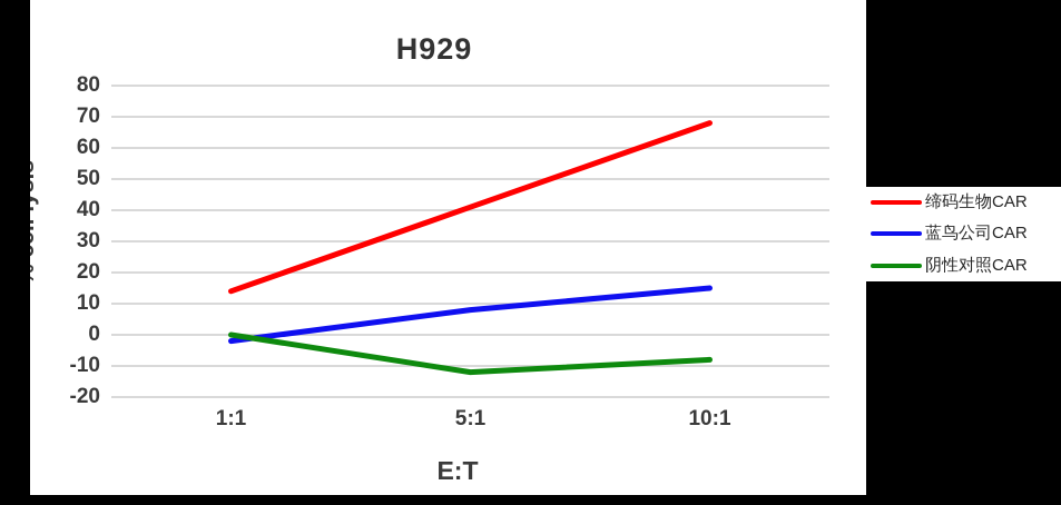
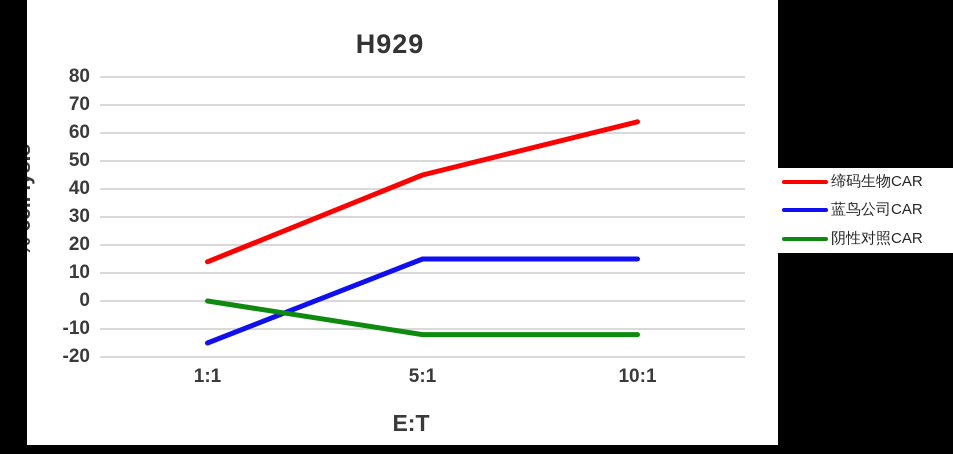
蓝鸟公司CAR/1:1: -2 -> -15
缔码生物CAR/5:1: 41 -> 45
蓝鸟公司CAR/5:1: 8 -> 15
缔码生物CAR/10:1: 68 -> 64
阴性对照CAR/10:1: -8 -> -12
